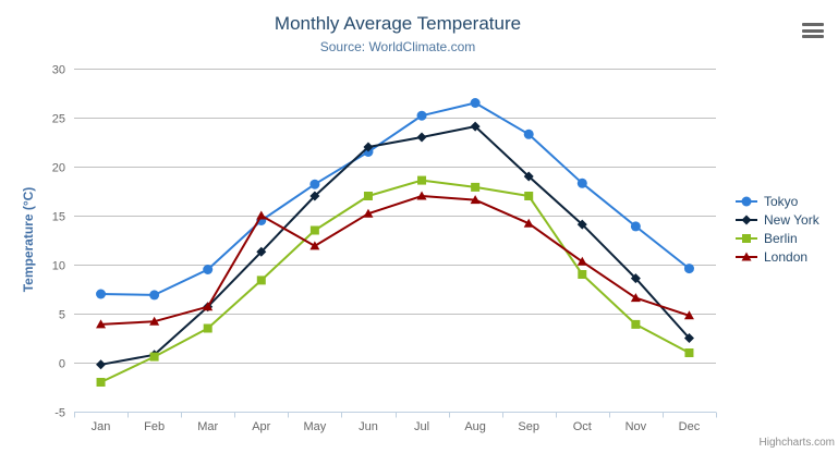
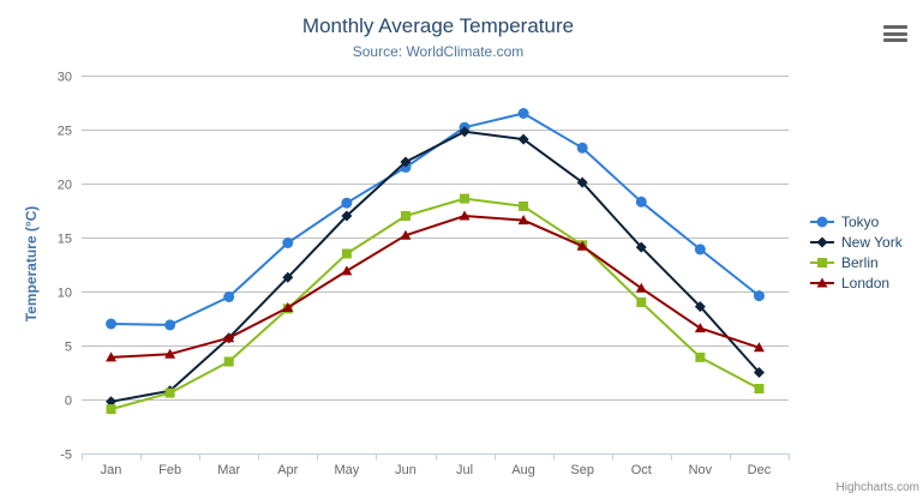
Berlin/Jan: -2 -> -1
London/Apr: 15 -> 8
New York/Jul: 23 -> 25
New York/Sep: 19 -> 20
Berlin/Sep: 17 -> 14
